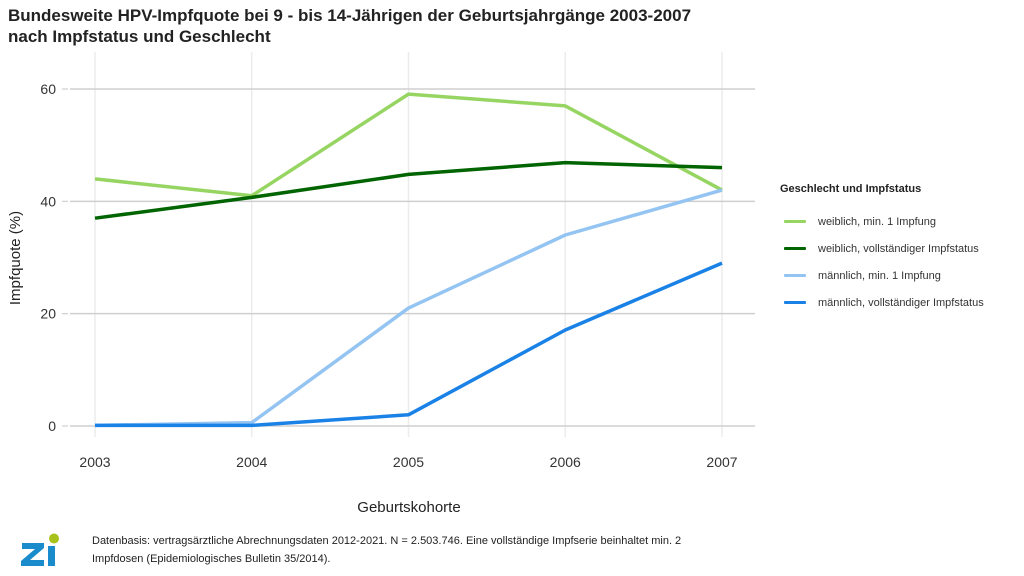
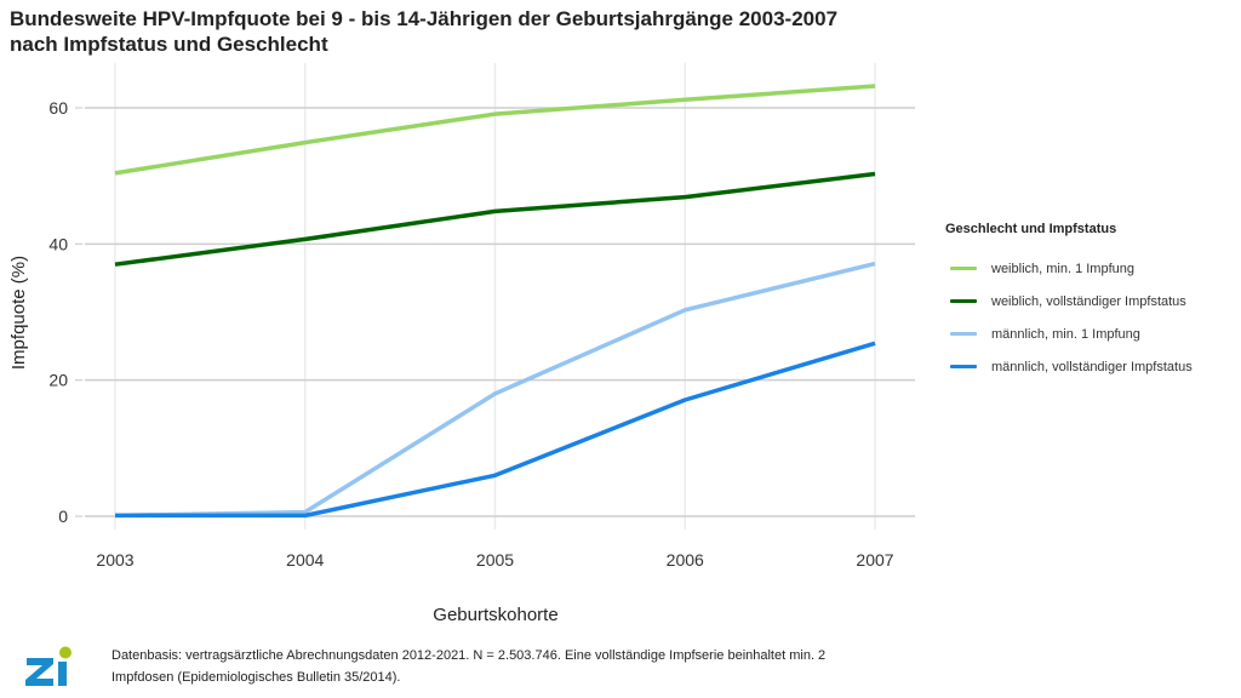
weiblich, min. 1 Impfung/2003: 44 -> 50
weiblich, min. 1 Impfung/2004: 41 -> 55
männlich, min. 1 Impfung/2005: 21 -> 18
männlich, vollständiger Impfstatus/2005: 2 -> 6
weiblich, min. 1 Impfung/2006: 57 -> 61
männlich, min. 1 Impfung/2006: 34 -> 30
weiblich, min. 1 Impfung/2007: 42 -> 63
weiblich, vollständiger Impfstatus/2007: 46 -> 50
männlich, min. 1 Impfung/2007: 42 -> 37
männlich, vollständiger Impfstatus/2007: 29 -> 25
